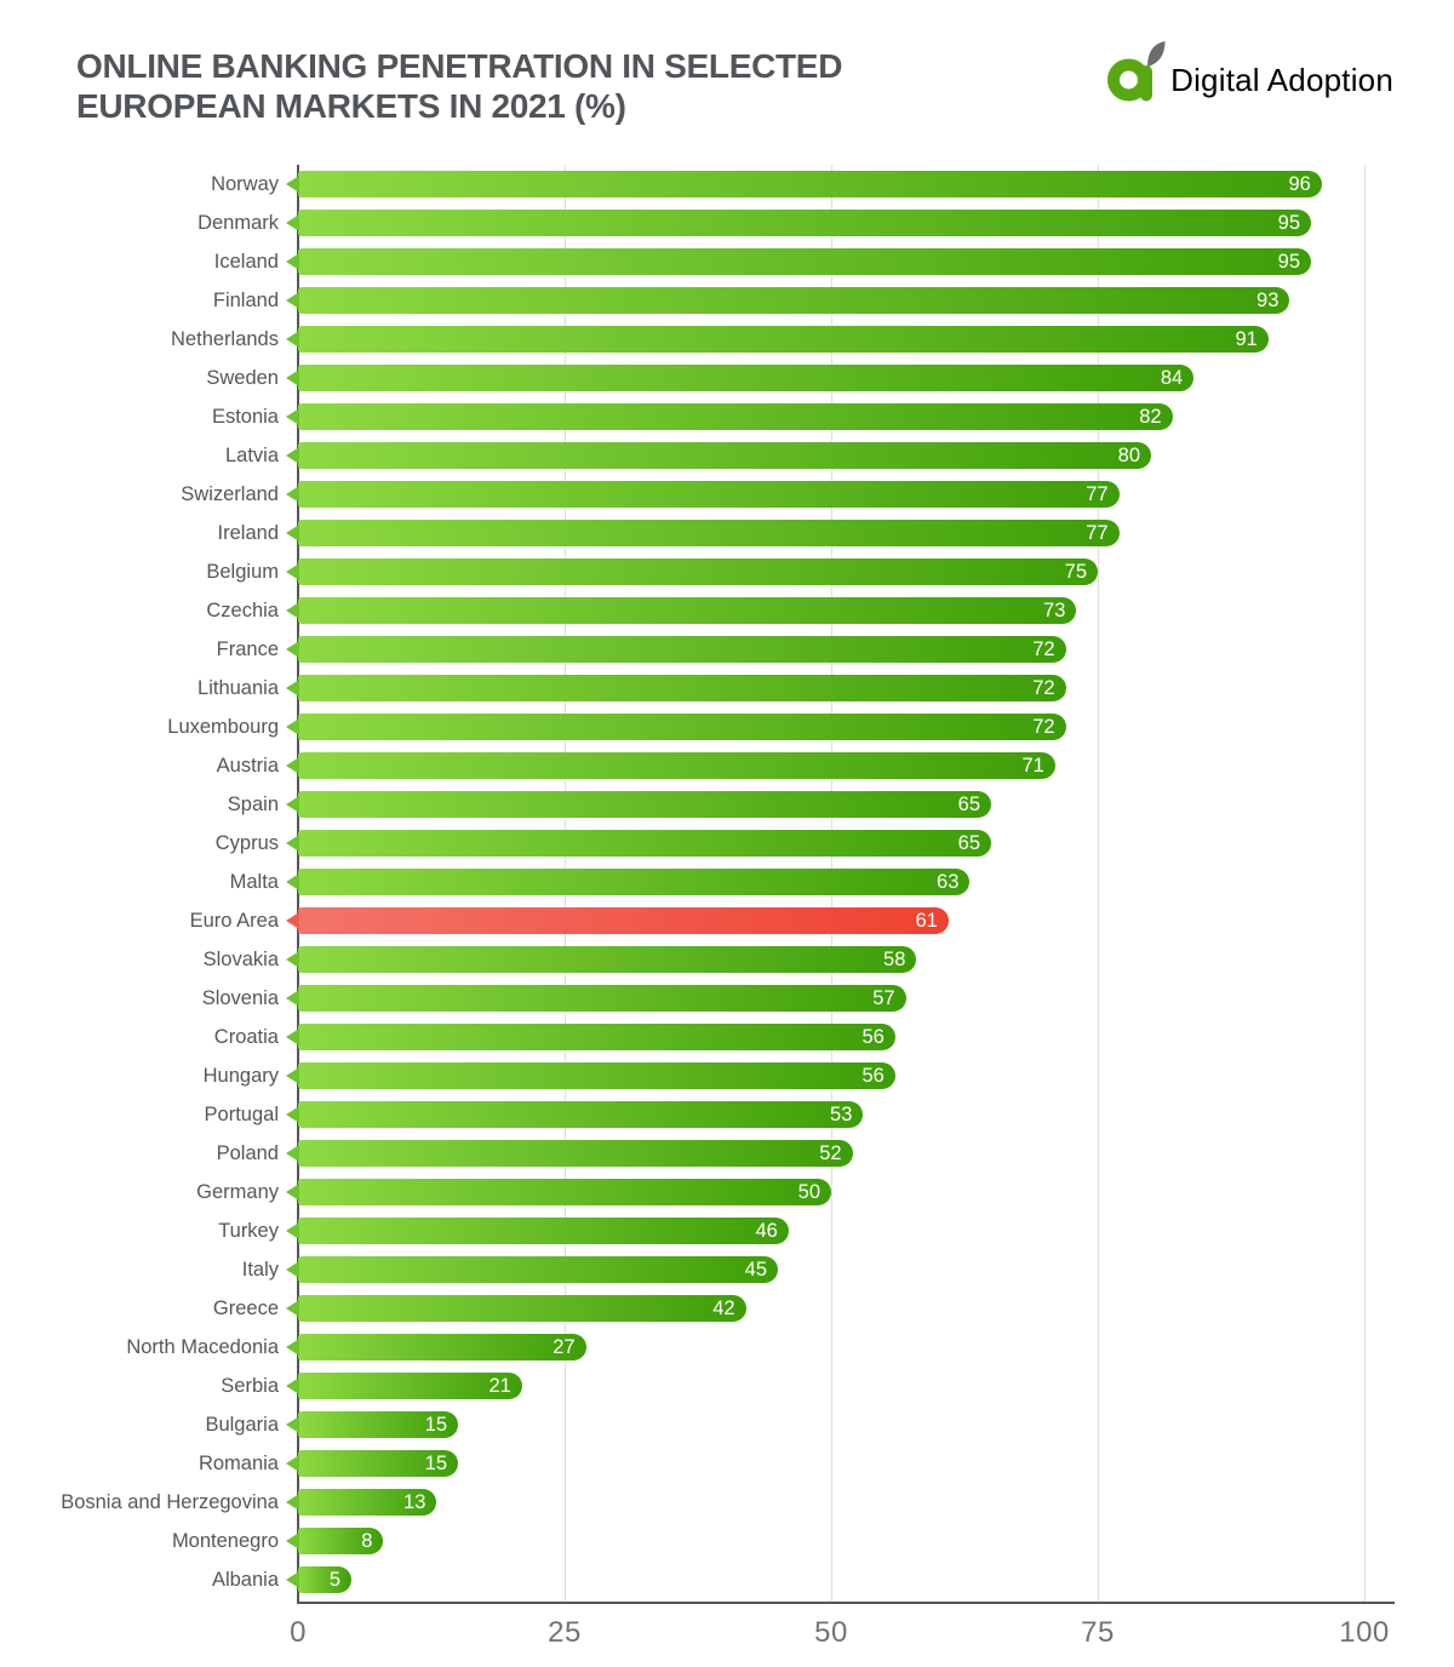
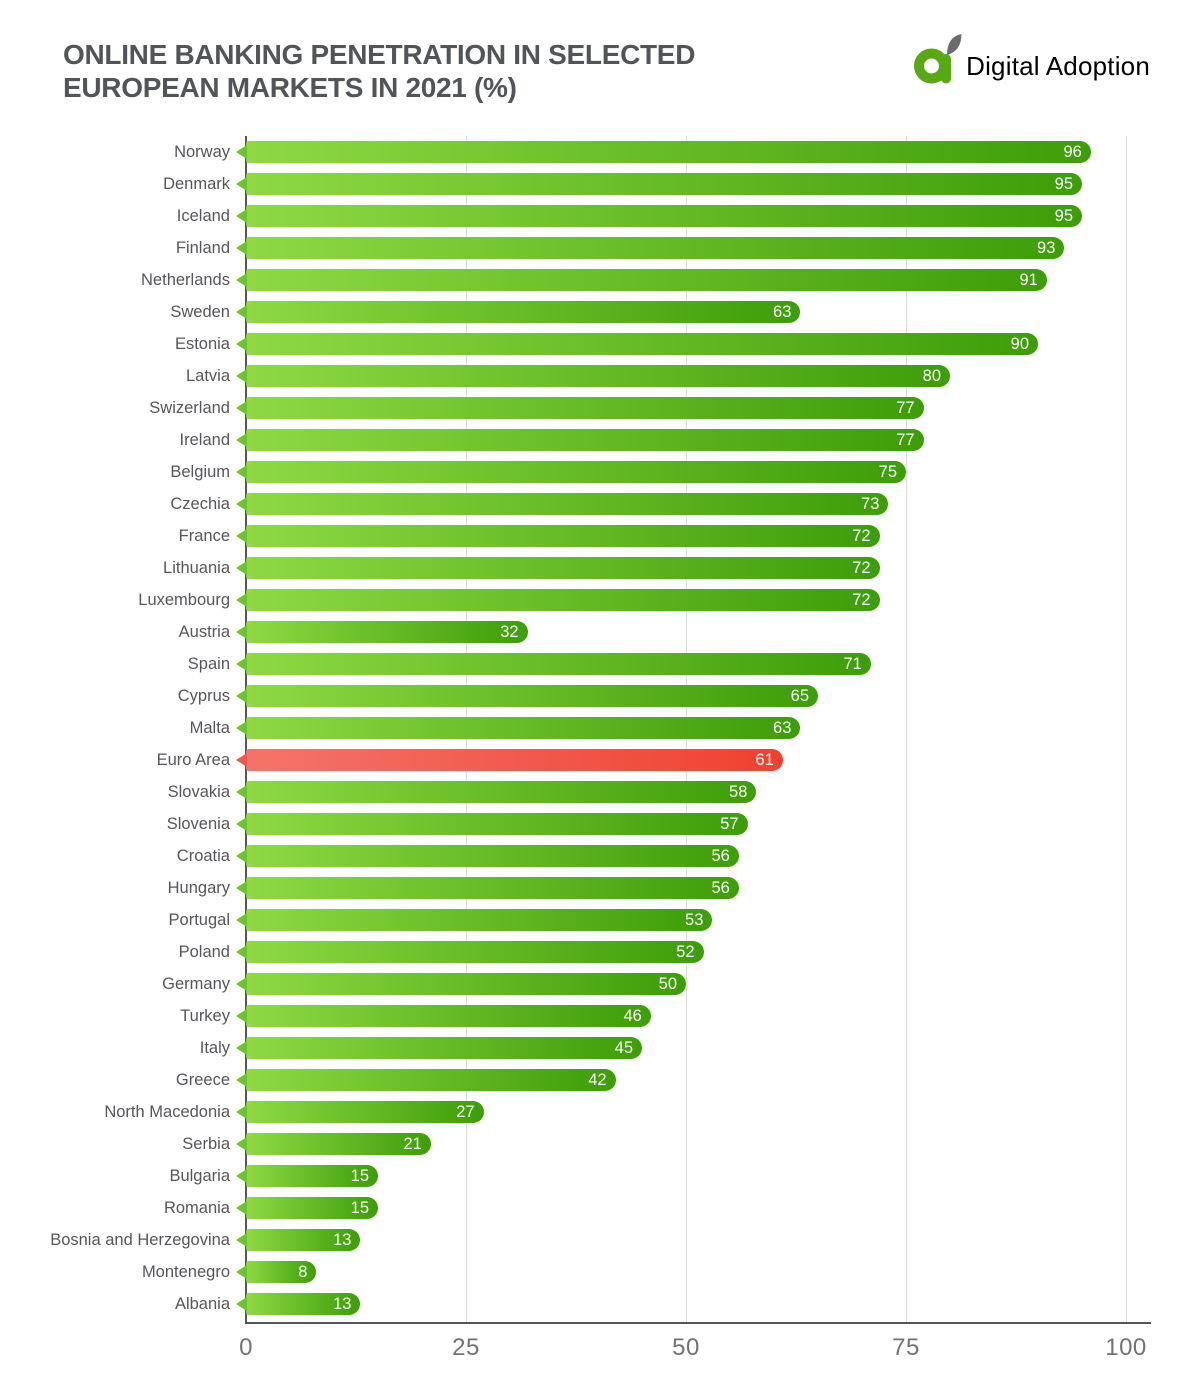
Sweden: 84 -> 63
Estonia: 82 -> 90
Austria: 71 -> 32
Spain: 65 -> 71
Albania: 5 -> 13
